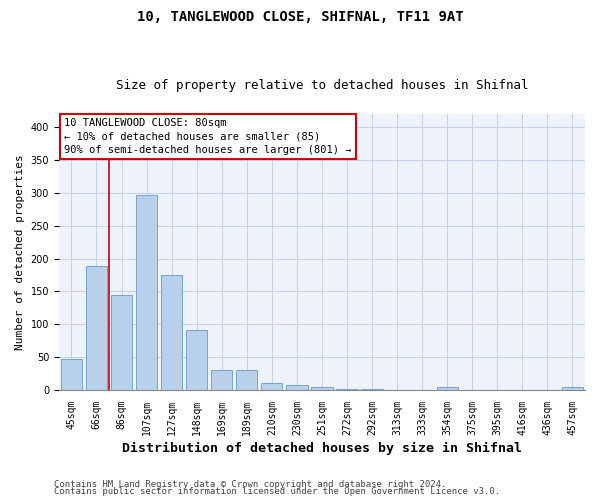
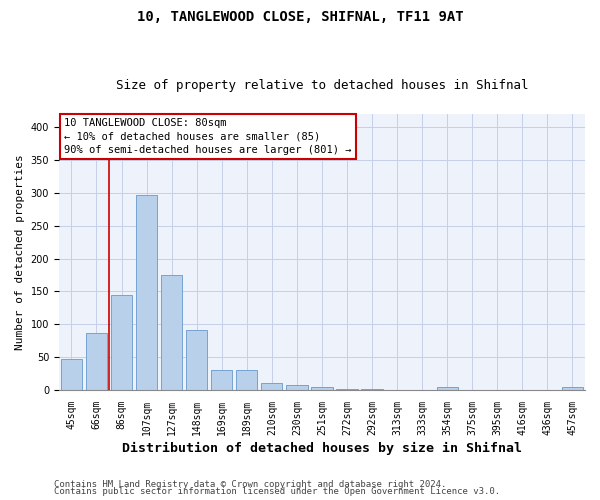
66sqm: 188 -> 87
